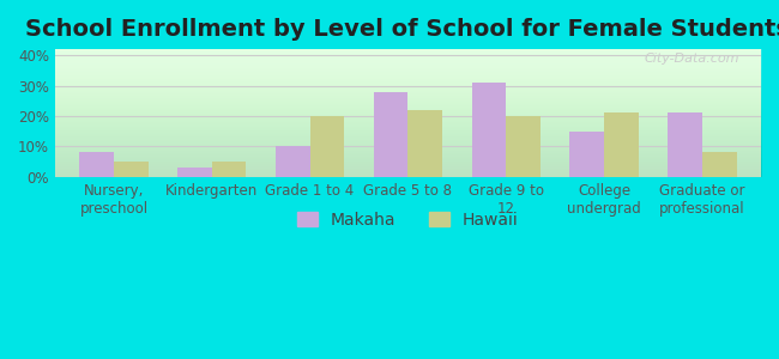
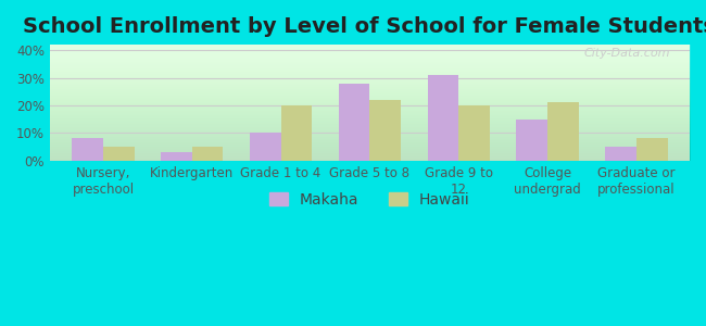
Makaha/Graduate or professional: 21% -> 5%
